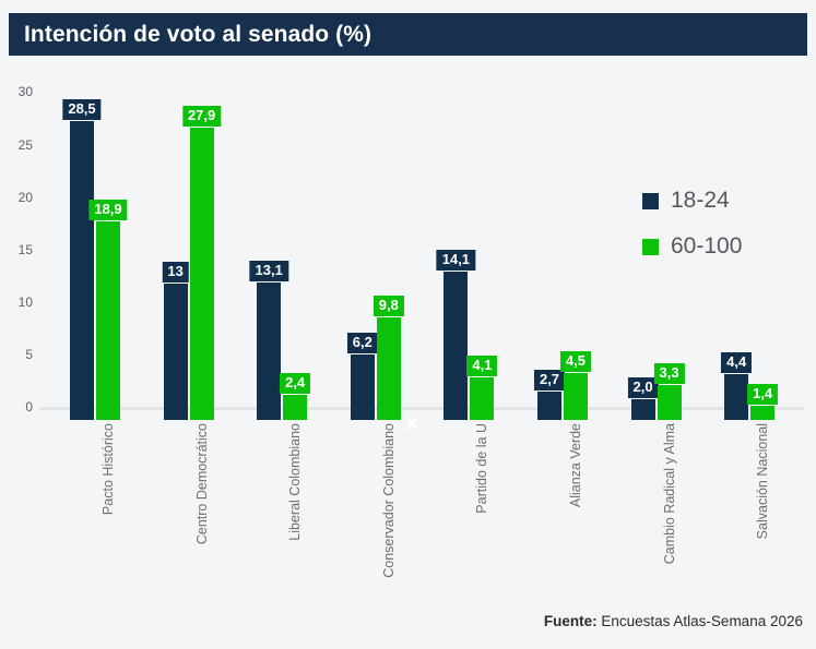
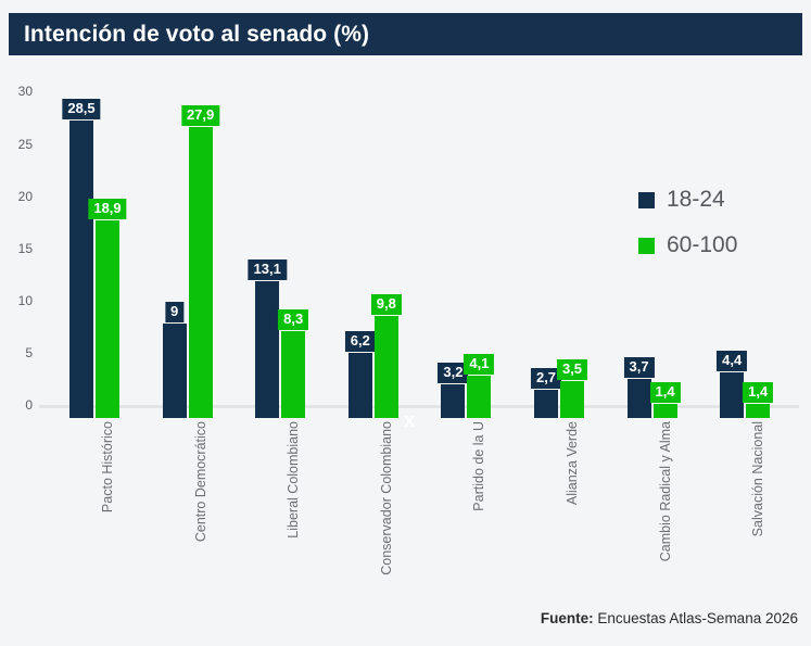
18-24/Centro Democrático: 13 -> 9
60-100/Liberal Colombiano: 2,4 -> 8,3
18-24/Partido de la U: 14,1 -> 3,2
60-100/Alianza Verde: 4,5 -> 3,5
18-24/Cambio Radical y Alma: 2,0 -> 3,7
60-100/Cambio Radical y Alma: 3,3 -> 1,4
